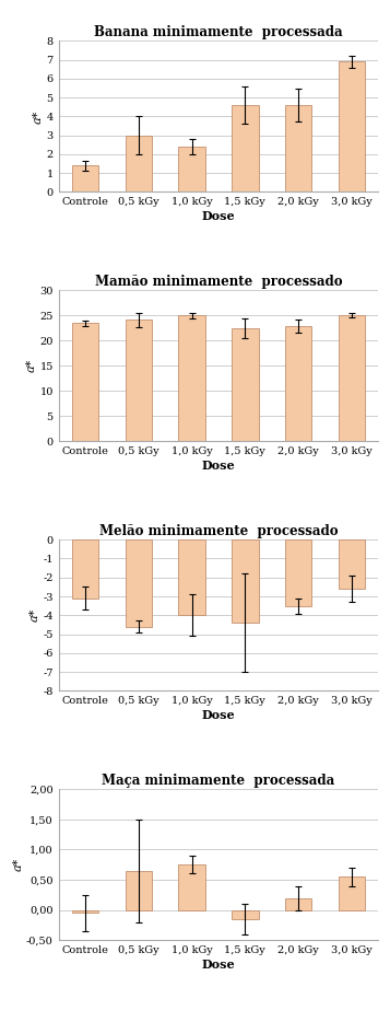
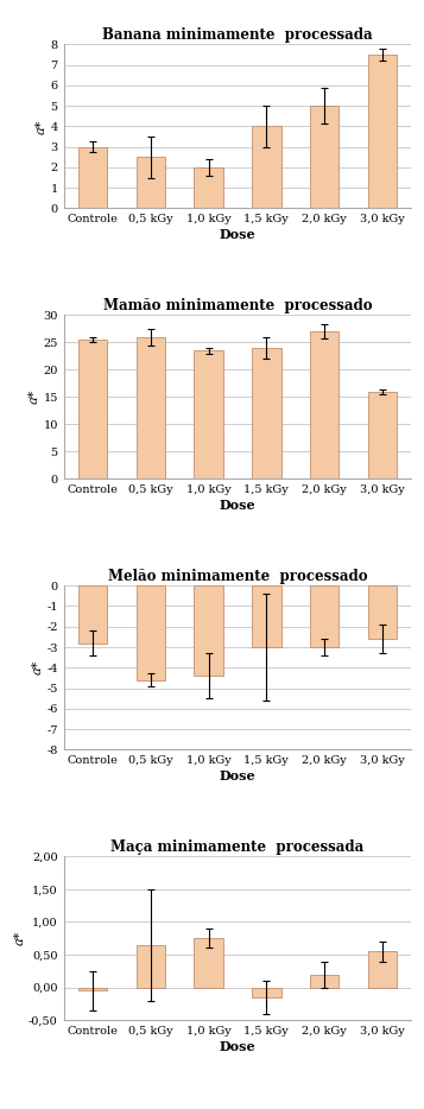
Banana minimamente processada/Controle: 1.4 -> 3.0
Banana minimamente processada/0,5 kGy: 3.0 -> 2.5
Banana minimamente processada/1,0 kGy: 2.4 -> 2.0
Banana minimamente processada/1,5 kGy: 4.6 -> 4.0
Banana minimamente processada/2,0 kGy: 4.6 -> 5.0
Banana minimamente processada/3,0 kGy: 6.9 -> 7.5
Mamão minimamente processado/Controle: 23.5 -> 25.5
Mamão minimamente processado/0,5 kGy: 24.1 -> 26.0
Mamão minimamente processado/1,0 kGy: 25.0 -> 23.5
Mamão minimamente processado/1,5 kGy: 22.5 -> 24.0
Mamão minimamente processado/2,0 kGy: 22.8 -> 27.0
Mamão minimamente processado/3,0 kGy: 25.1 -> 16.0
Melão minimamente processado/Controle: -3.1 -> -2.8
Melão minimamente processado/1,0 kGy: -4.0 -> -4.4
Melão minimamente processado/1,5 kGy: -4.4 -> -3.0
Melão minimamente processado/2,0 kGy: -3.5 -> -3.0
